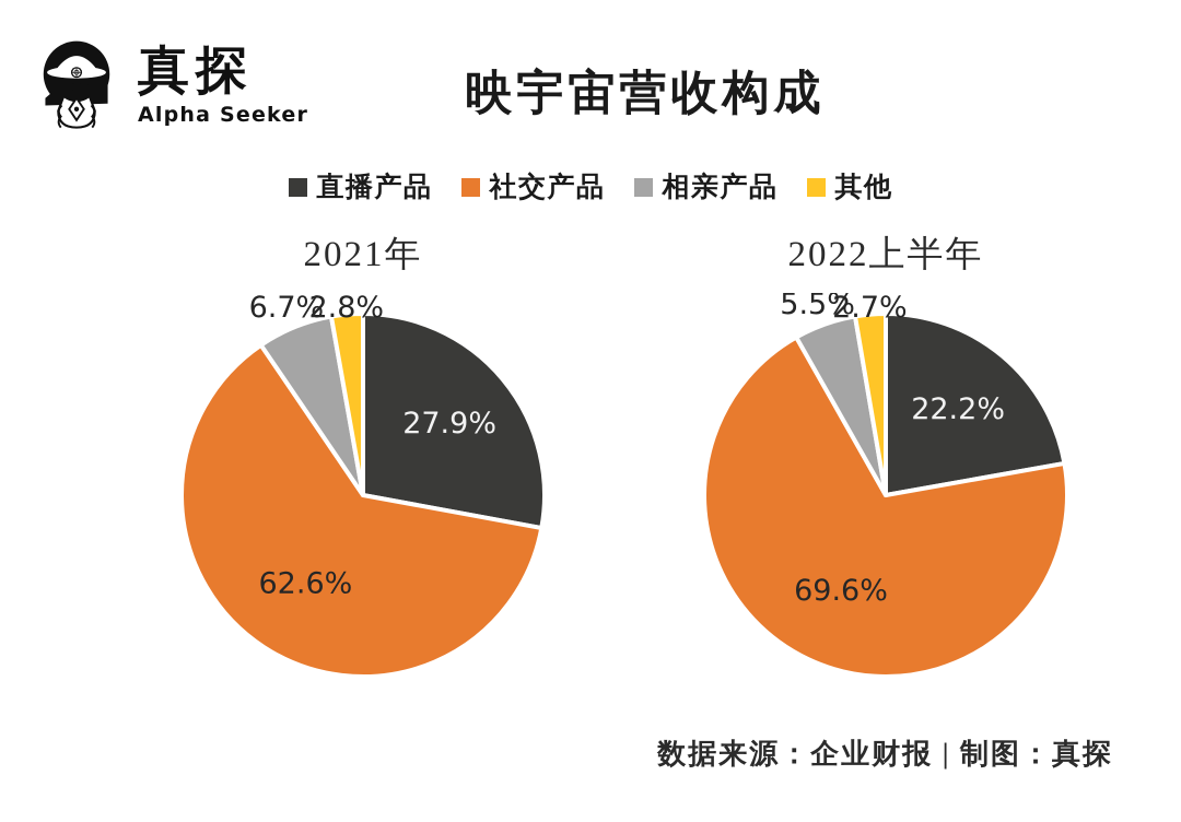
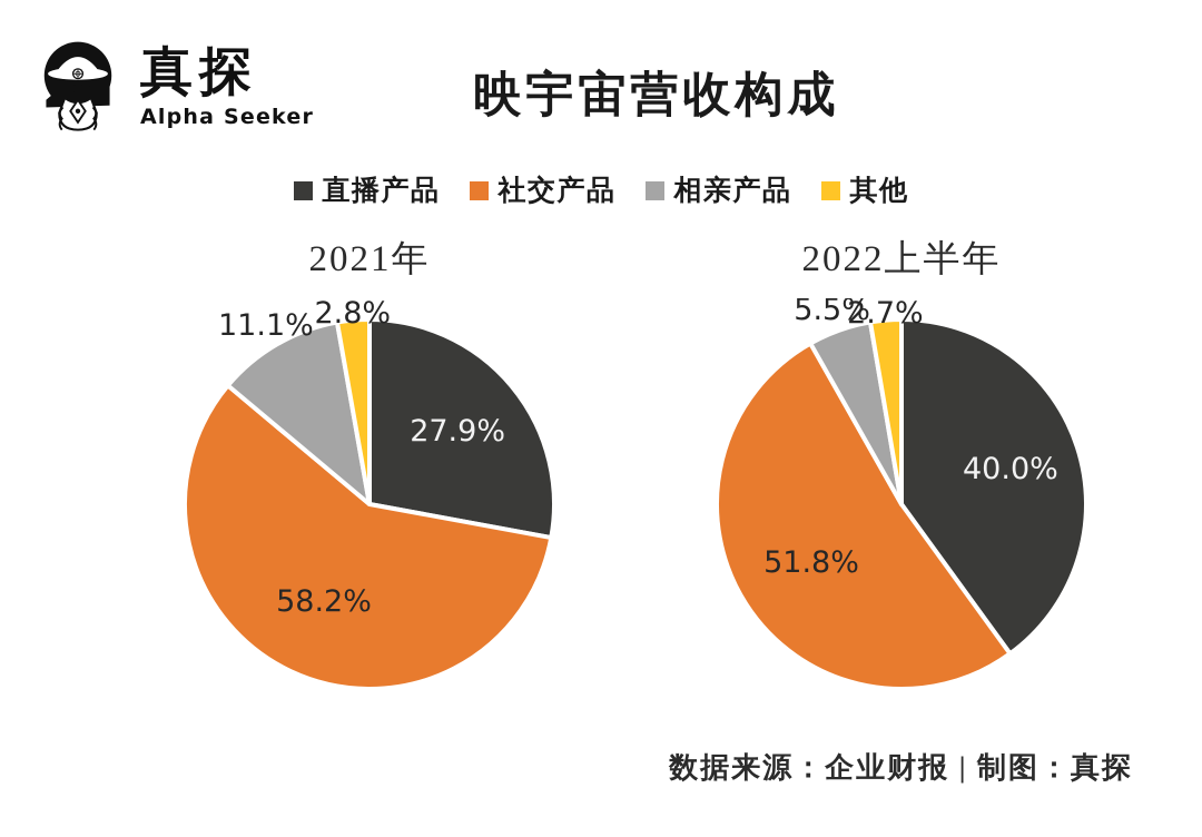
2021年/社交产品: 62.6% -> 58.2%
2021年/相亲产品: 6.7% -> 11.1%
2022上半年/直播产品: 22.2% -> 40.0%
2022上半年/社交产品: 69.6% -> 51.8%
